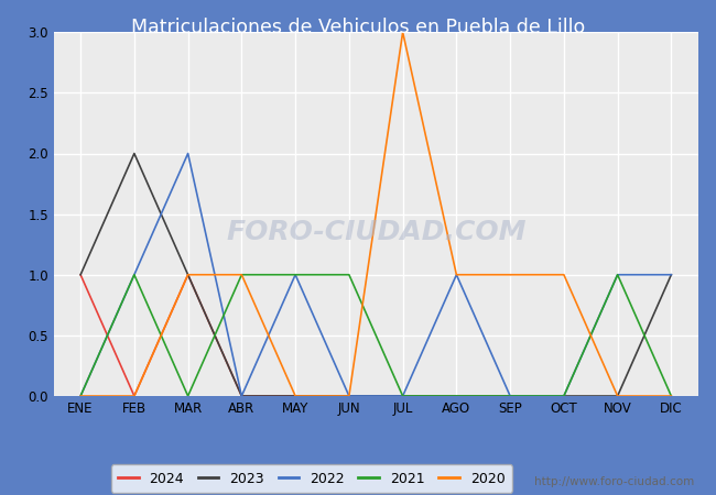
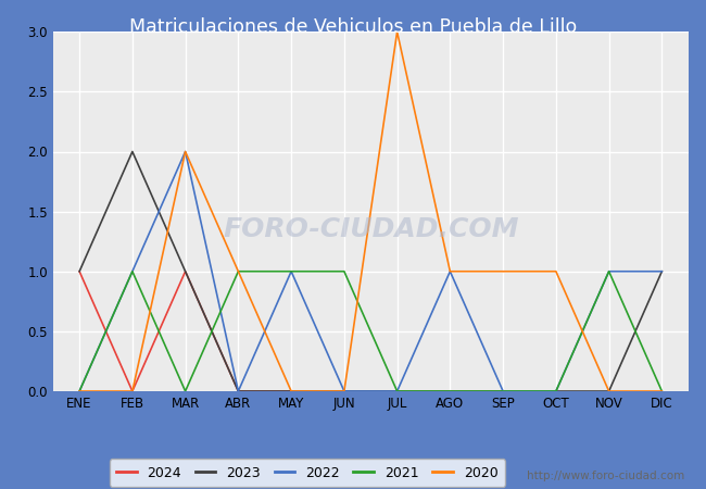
2020/MAR: 1 -> 2
